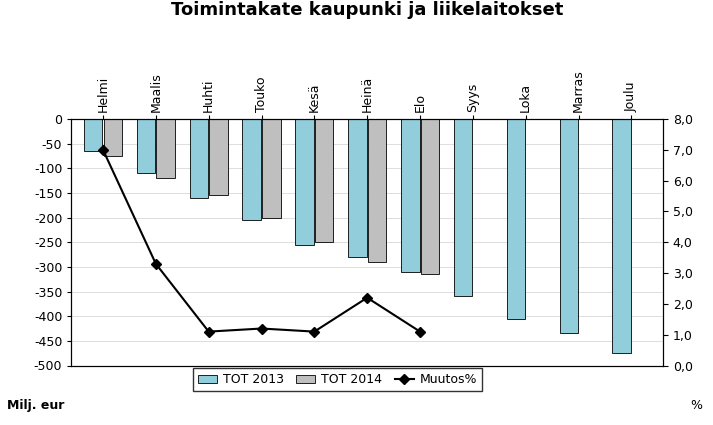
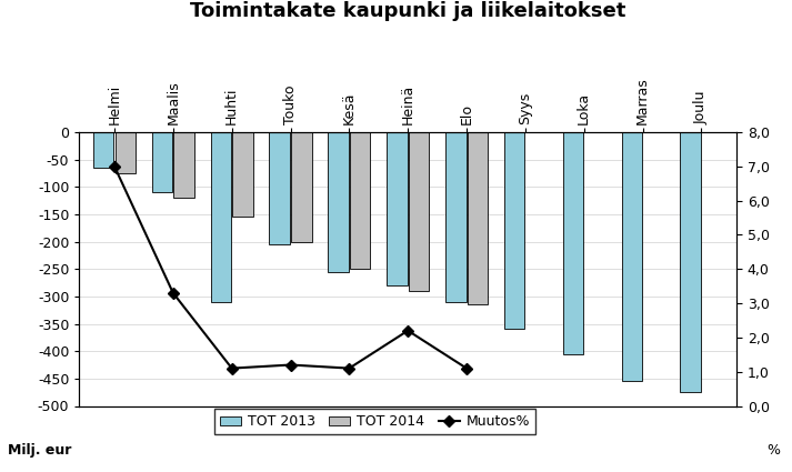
TOT 2013/Huhti: -160 -> -310
TOT 2013/Marras: -435 -> -455
